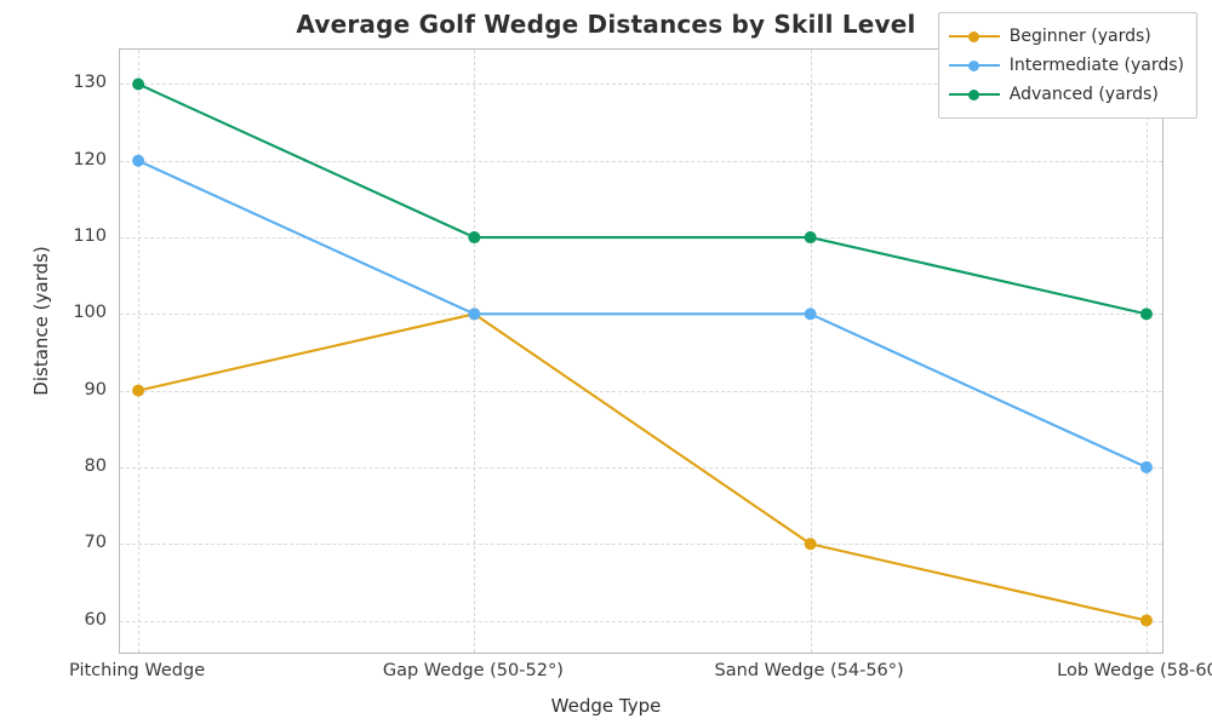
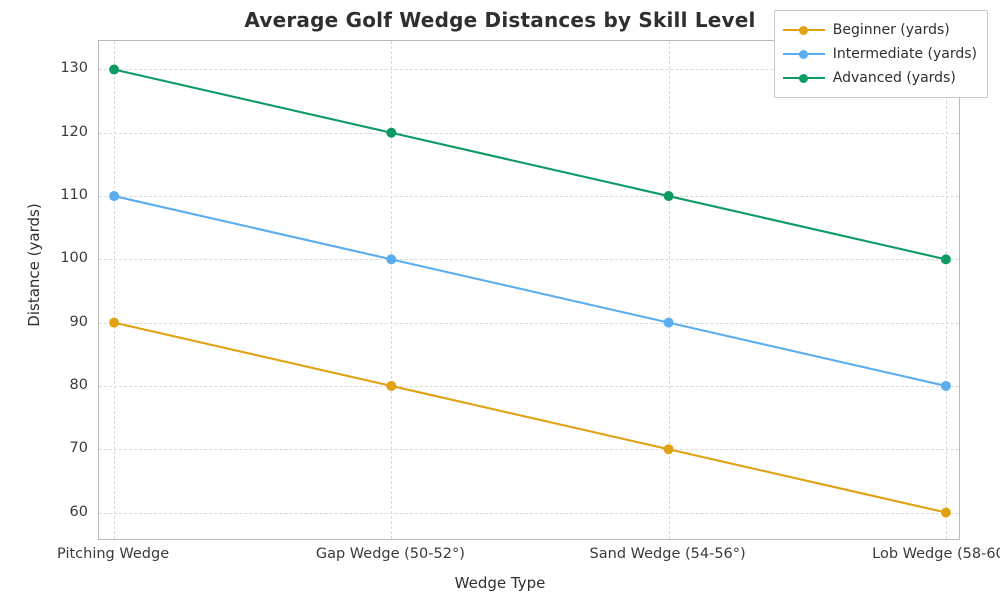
Intermediate (yards)/Pitching Wedge: 120 -> 110
Beginner (yards)/Gap Wedge (50-52°): 100 -> 80
Advanced (yards)/Gap Wedge (50-52°): 110 -> 120
Intermediate (yards)/Sand Wedge (54-56°): 100 -> 90
